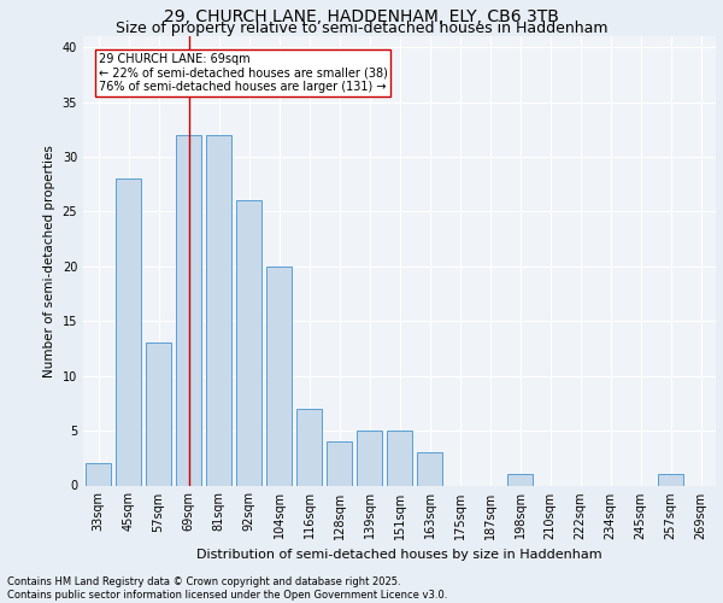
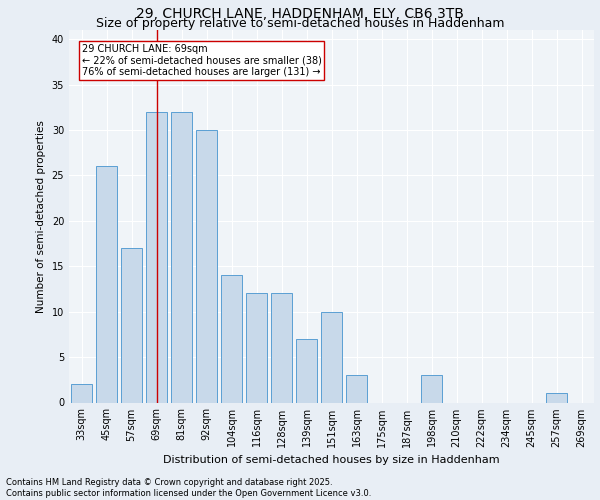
45sqm: 28 -> 26
57sqm: 13 -> 17
92sqm: 26 -> 30
104sqm: 20 -> 14
116sqm: 7 -> 12
128sqm: 4 -> 12
139sqm: 5 -> 7
151sqm: 5 -> 10
198sqm: 1 -> 3
